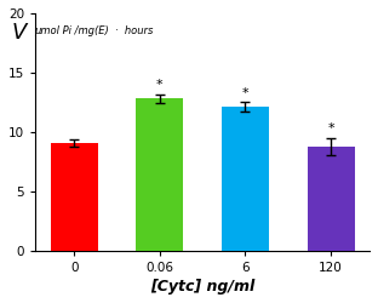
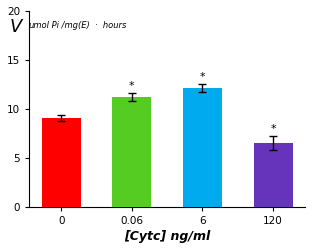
0.06: 12.8 -> 11.2
120: 8.8 -> 6.5
